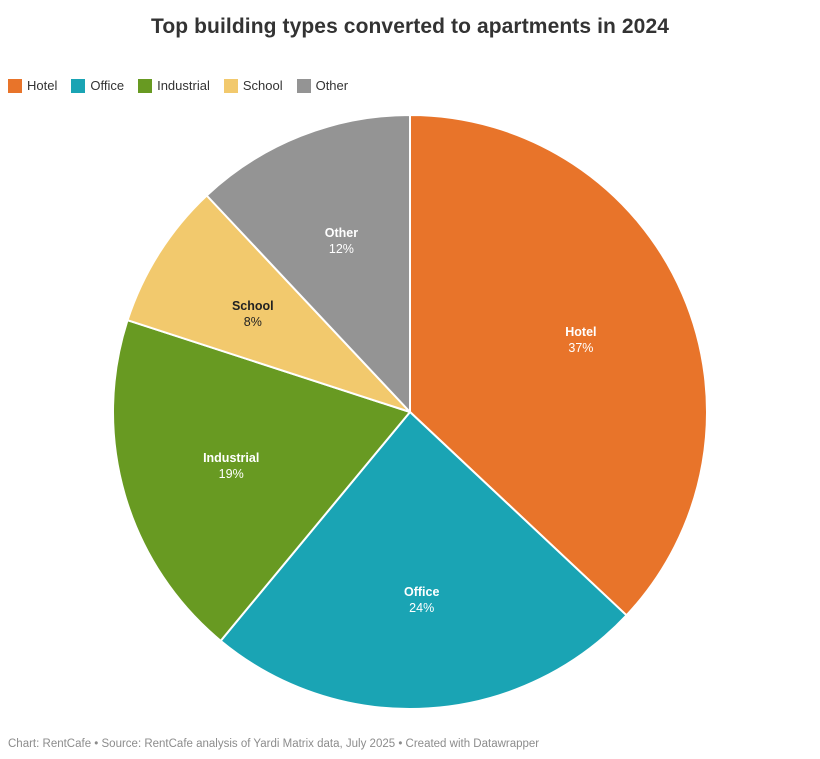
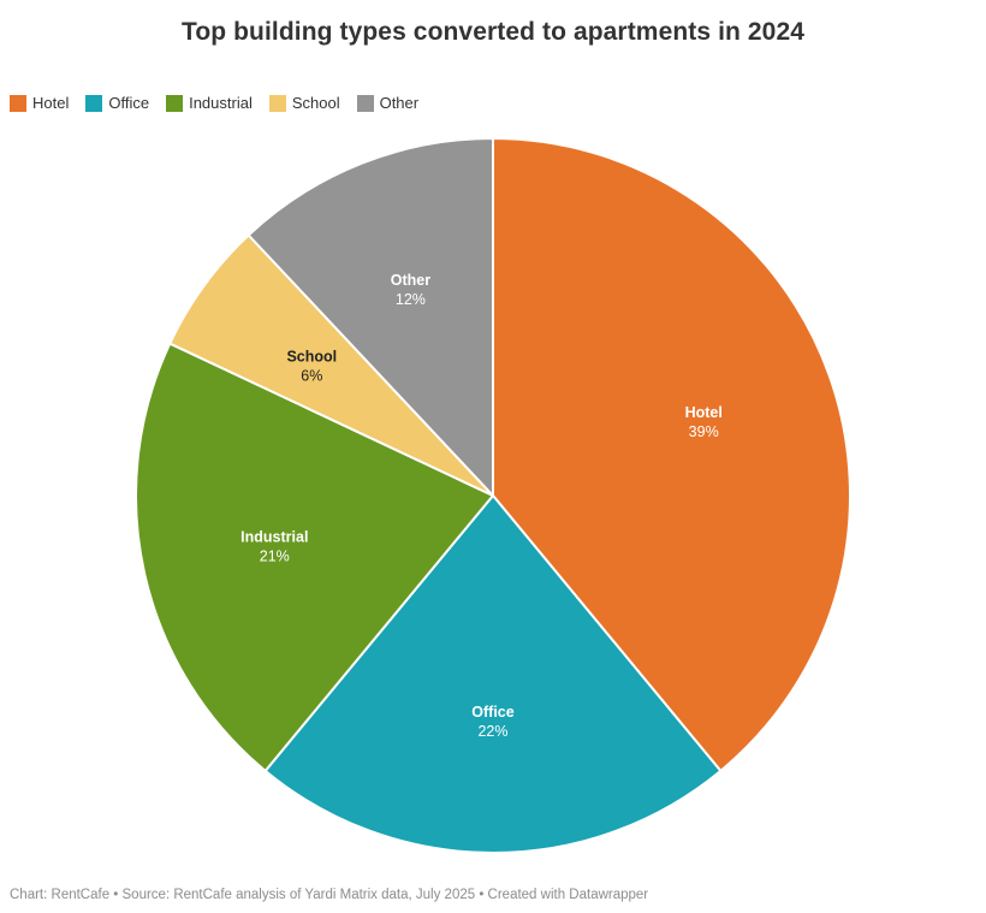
Hotel: 37% -> 39%
Office: 24% -> 22%
Industrial: 19% -> 21%
School: 8% -> 6%
